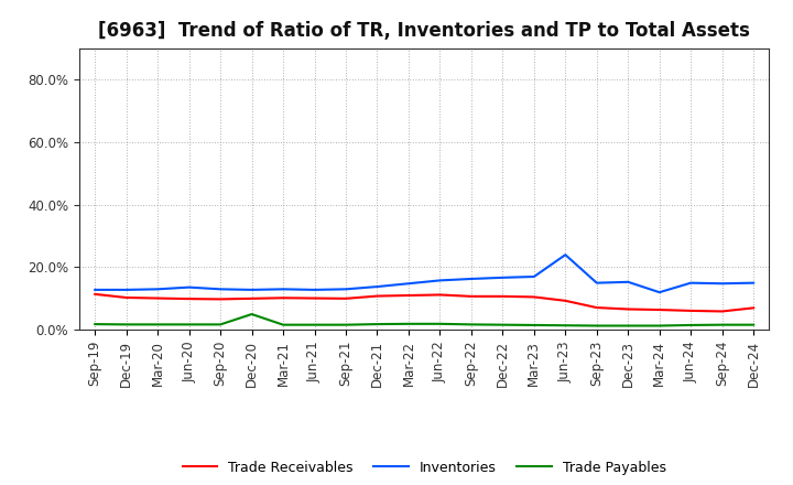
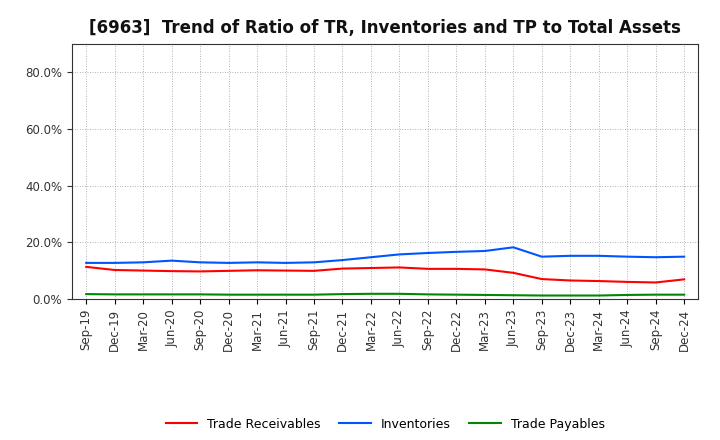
Trade Payables/Dec-20: 5.0% -> 1.6%
Inventories/Jun-23: 24.0% -> 18.3%
Inventories/Mar-24: 12.0% -> 15.3%
